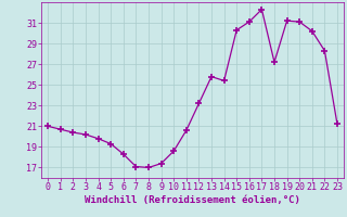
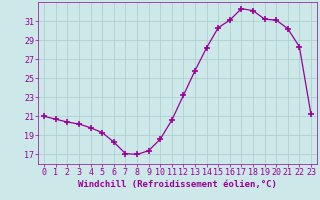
14: 25.4 -> 28.2
18: 27.2 -> 32.1
